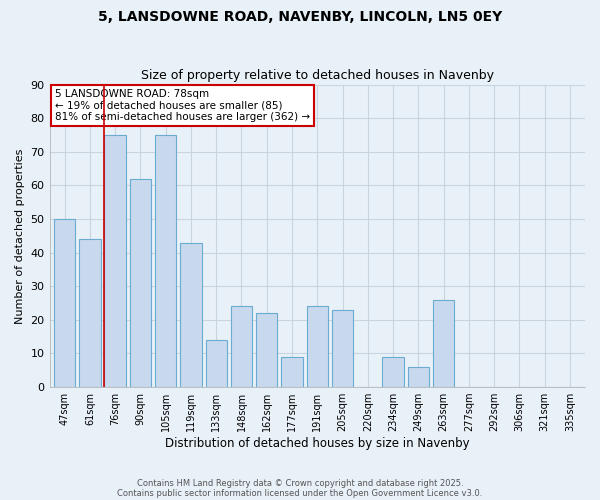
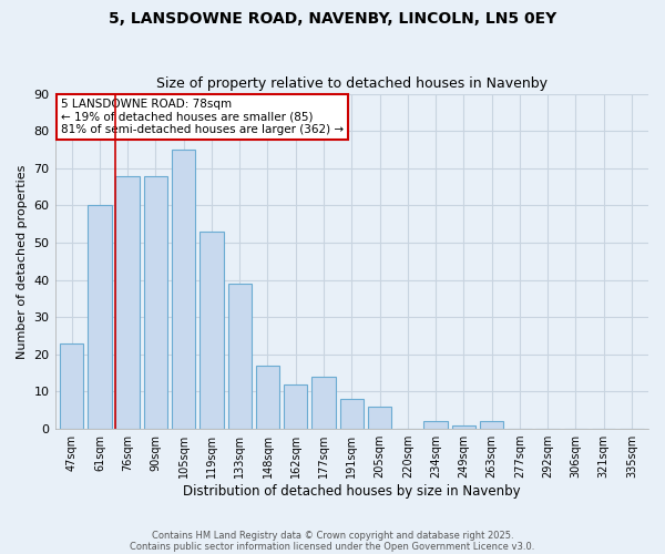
47sqm: 50 -> 23
61sqm: 44 -> 60
76sqm: 75 -> 68
90sqm: 62 -> 68
119sqm: 43 -> 53
133sqm: 14 -> 39
148sqm: 24 -> 17
162sqm: 22 -> 12
177sqm: 9 -> 14
191sqm: 24 -> 8
205sqm: 23 -> 6
234sqm: 9 -> 2
249sqm: 6 -> 1
263sqm: 26 -> 2
